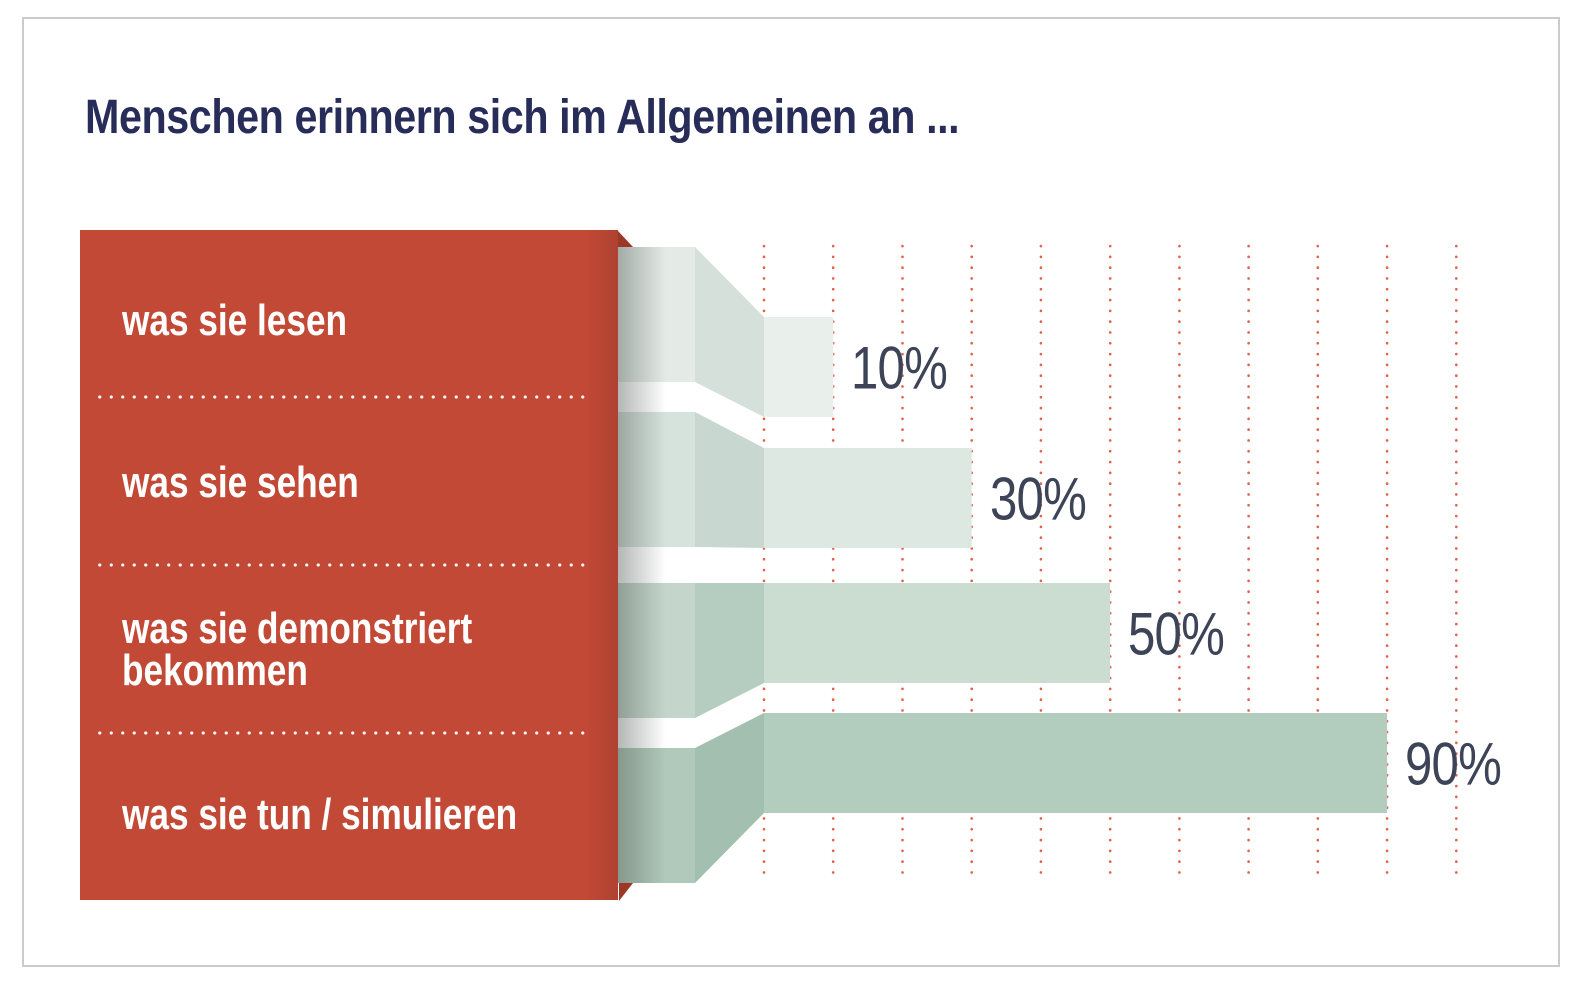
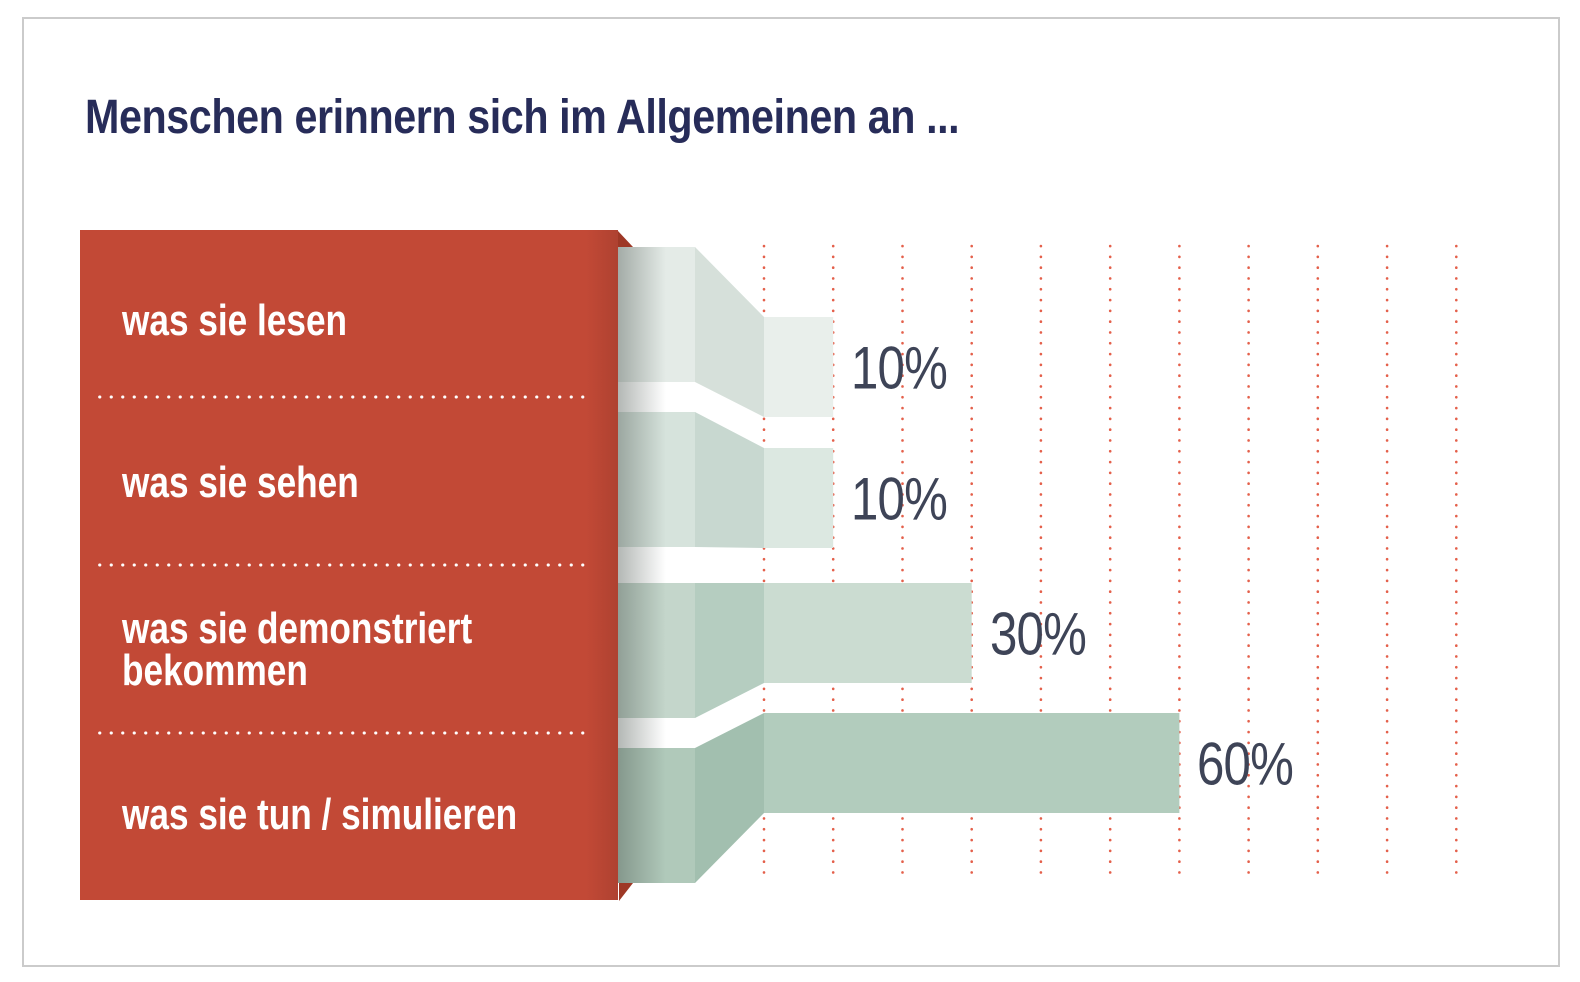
was sie sehen: 30% -> 10%
was sie demonstriert bekommen: 50% -> 30%
was sie tun / simulieren: 90% -> 60%
